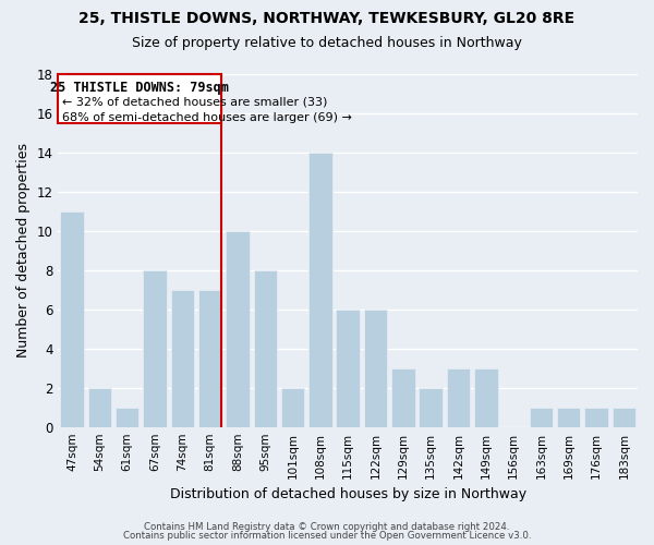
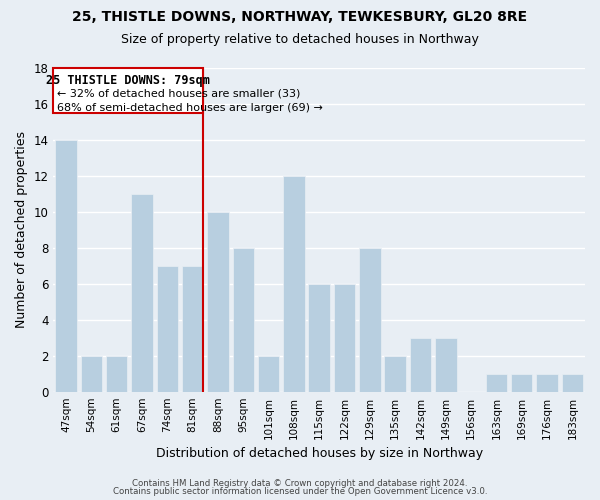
47sqm: 11 -> 14
61sqm: 1 -> 2
67sqm: 8 -> 11
108sqm: 14 -> 12
129sqm: 3 -> 8
